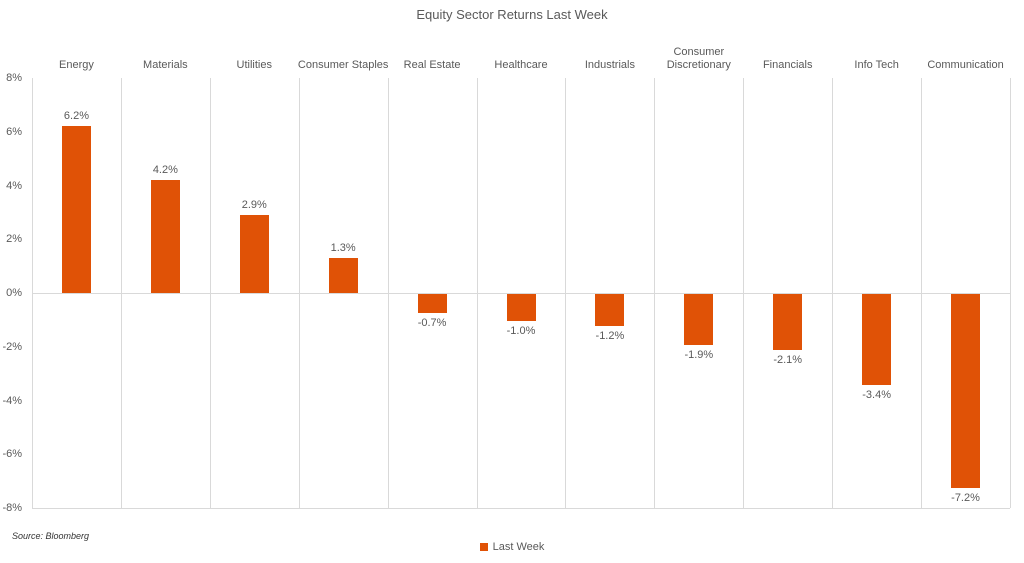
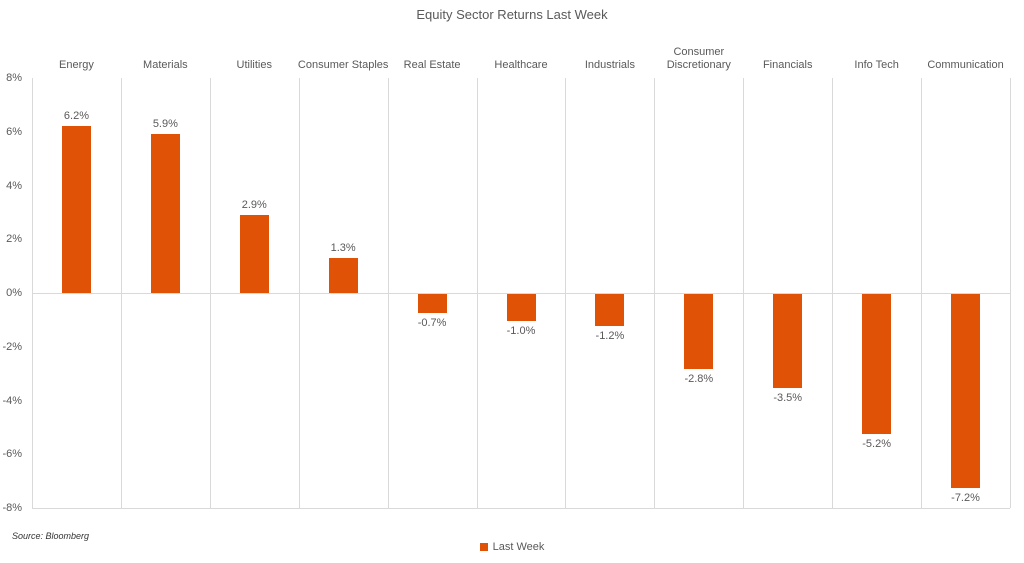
Materials: 4.2% -> 5.9%
Consumer Discretionary: -1.9% -> -2.8%
Financials: -2.1% -> -3.5%
Info Tech: -3.4% -> -5.2%
